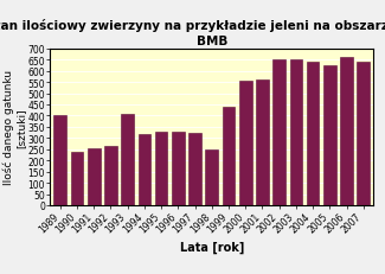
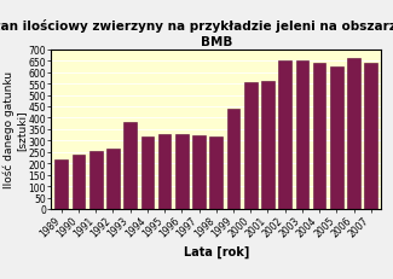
1989: 400 -> 220
1993: 410 -> 380
1998: 250 -> 320
